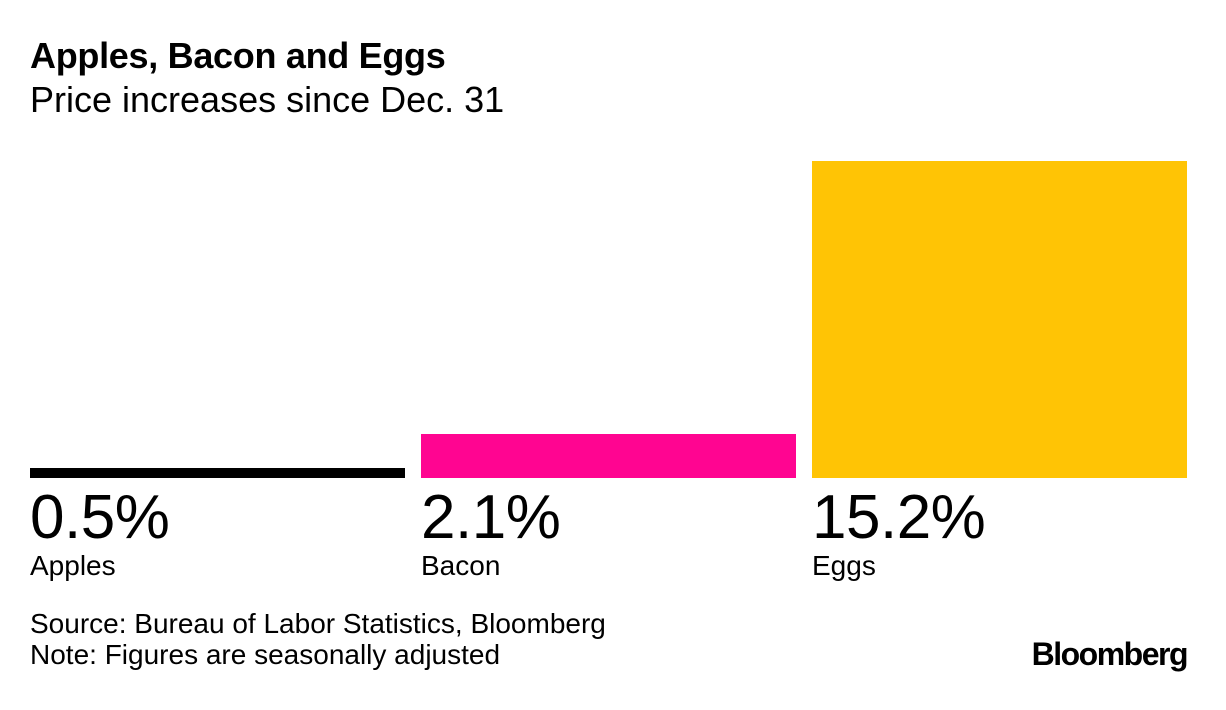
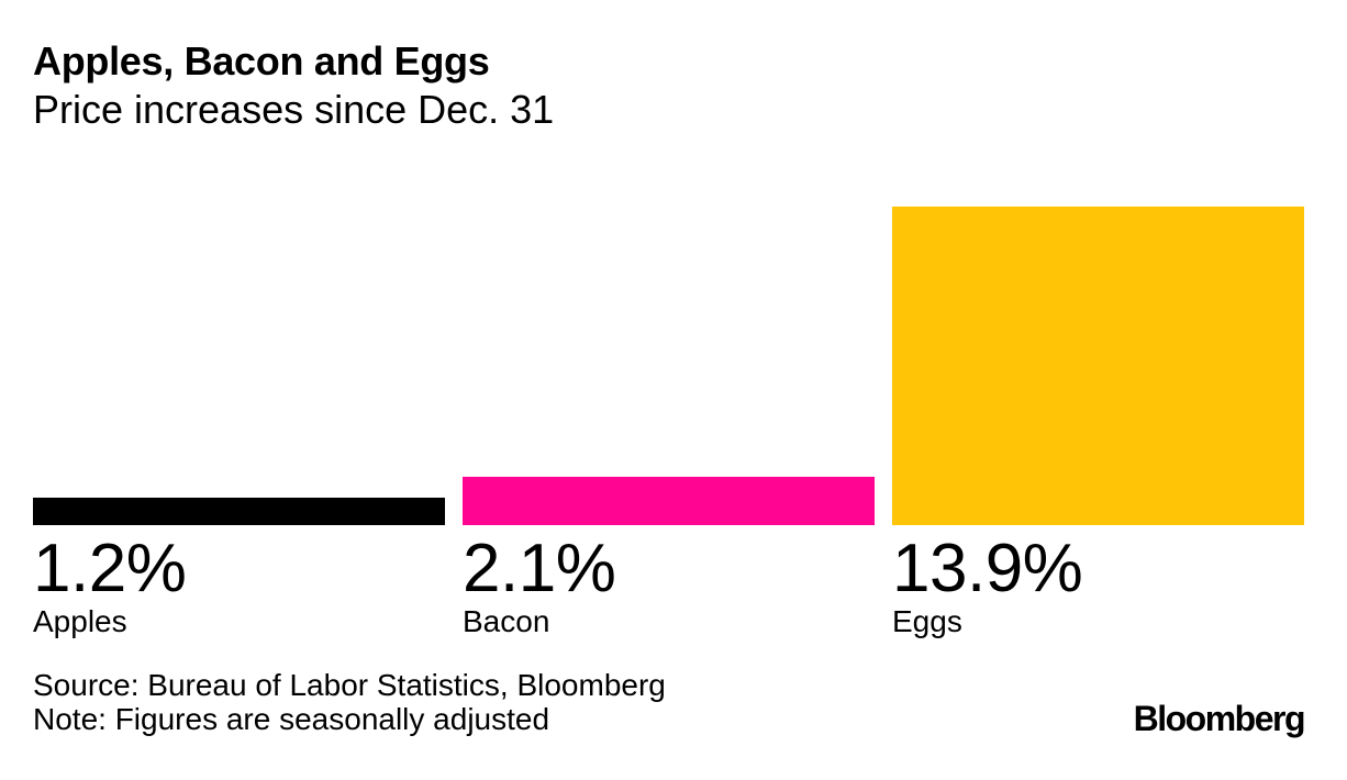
Apples: 0.5% -> 1.2%
Eggs: 15.2% -> 13.9%
